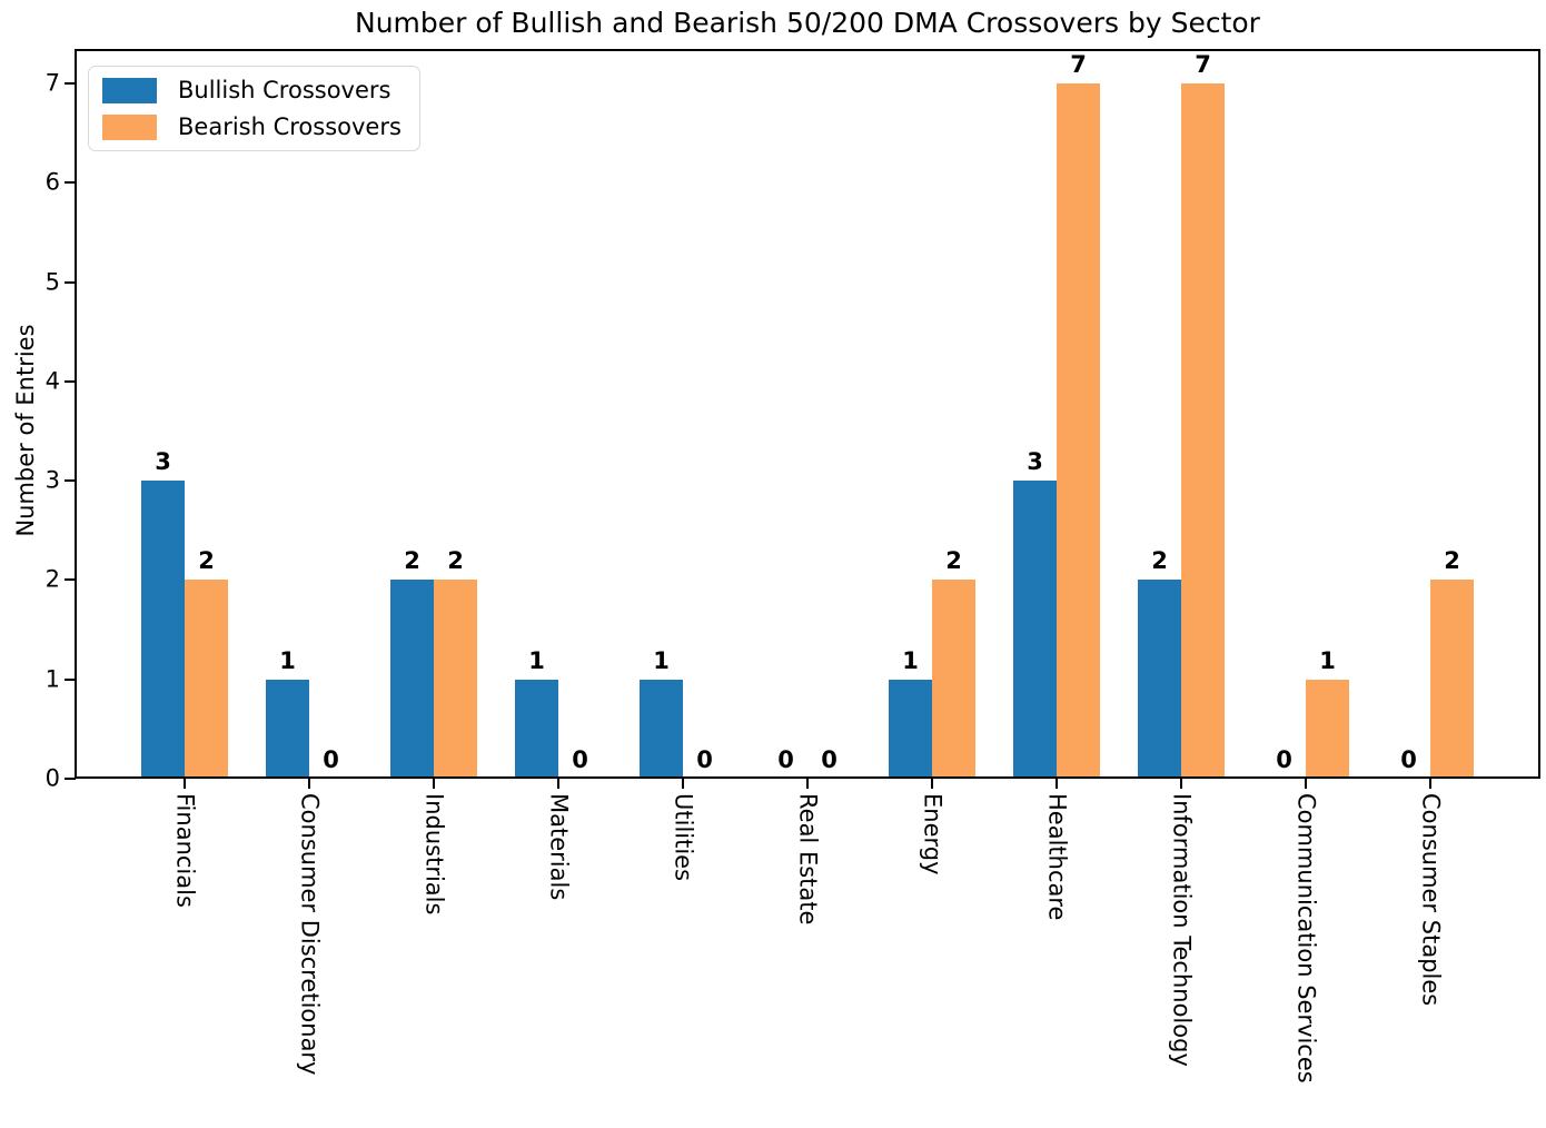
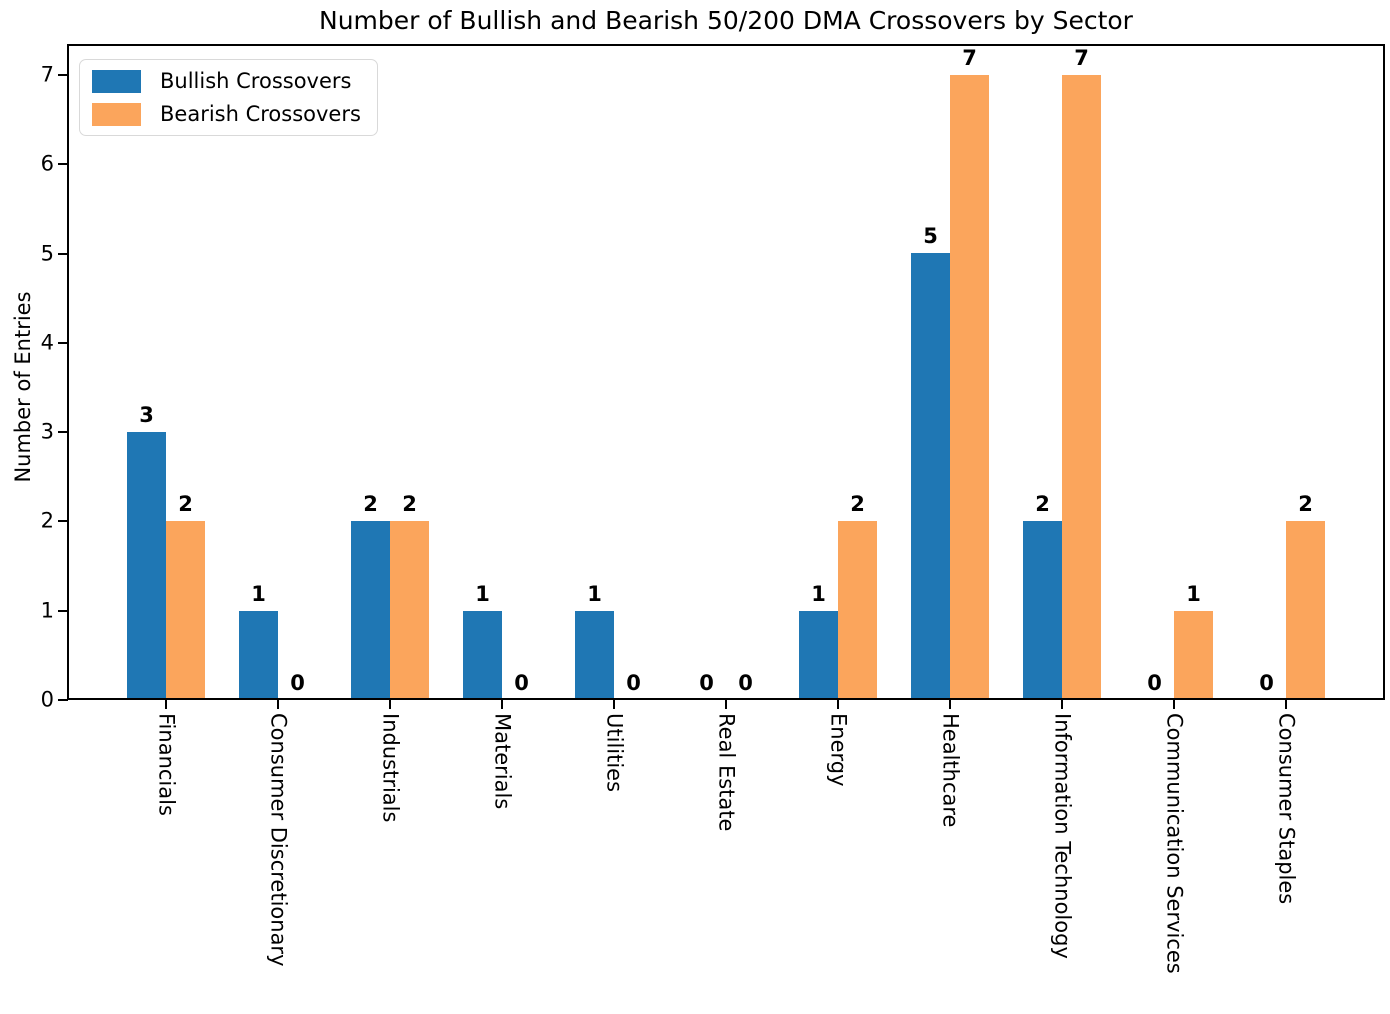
Bullish Crossovers/Healthcare: 3 -> 5
